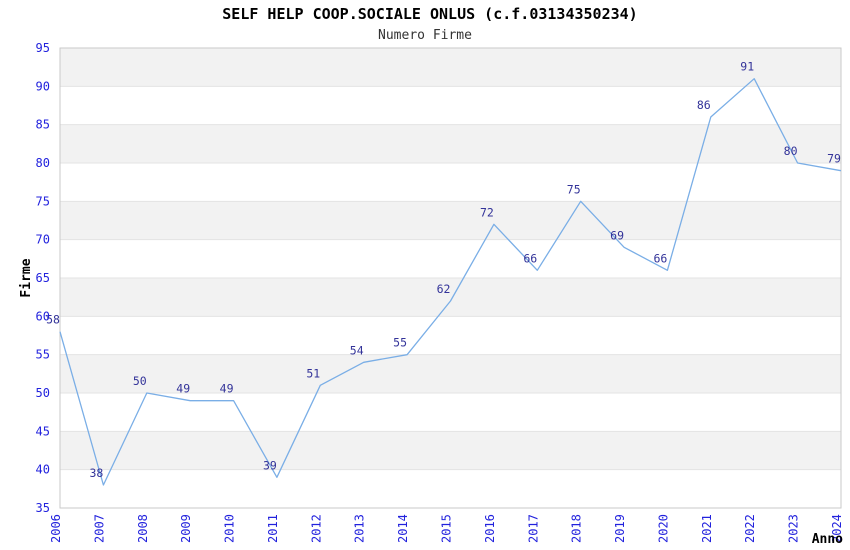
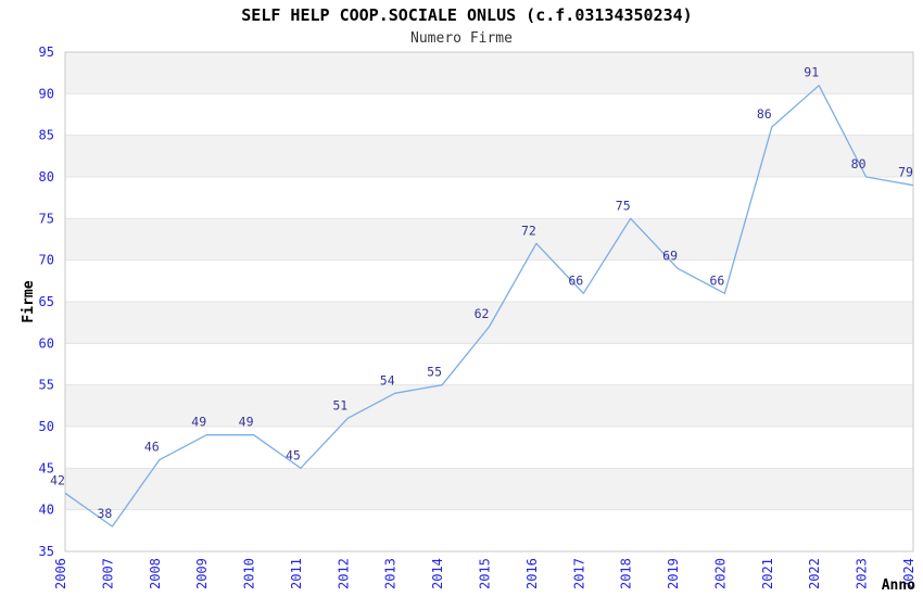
2006: 58 -> 42
2008: 50 -> 46
2011: 39 -> 45
